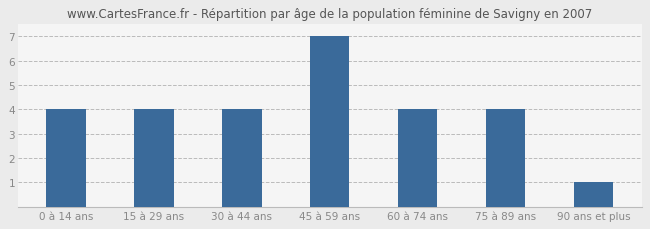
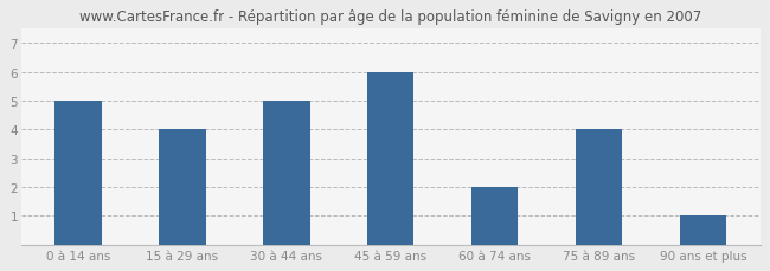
0 à 14 ans: 4 -> 5
30 à 44 ans: 4 -> 5
45 à 59 ans: 7 -> 6
60 à 74 ans: 4 -> 2
